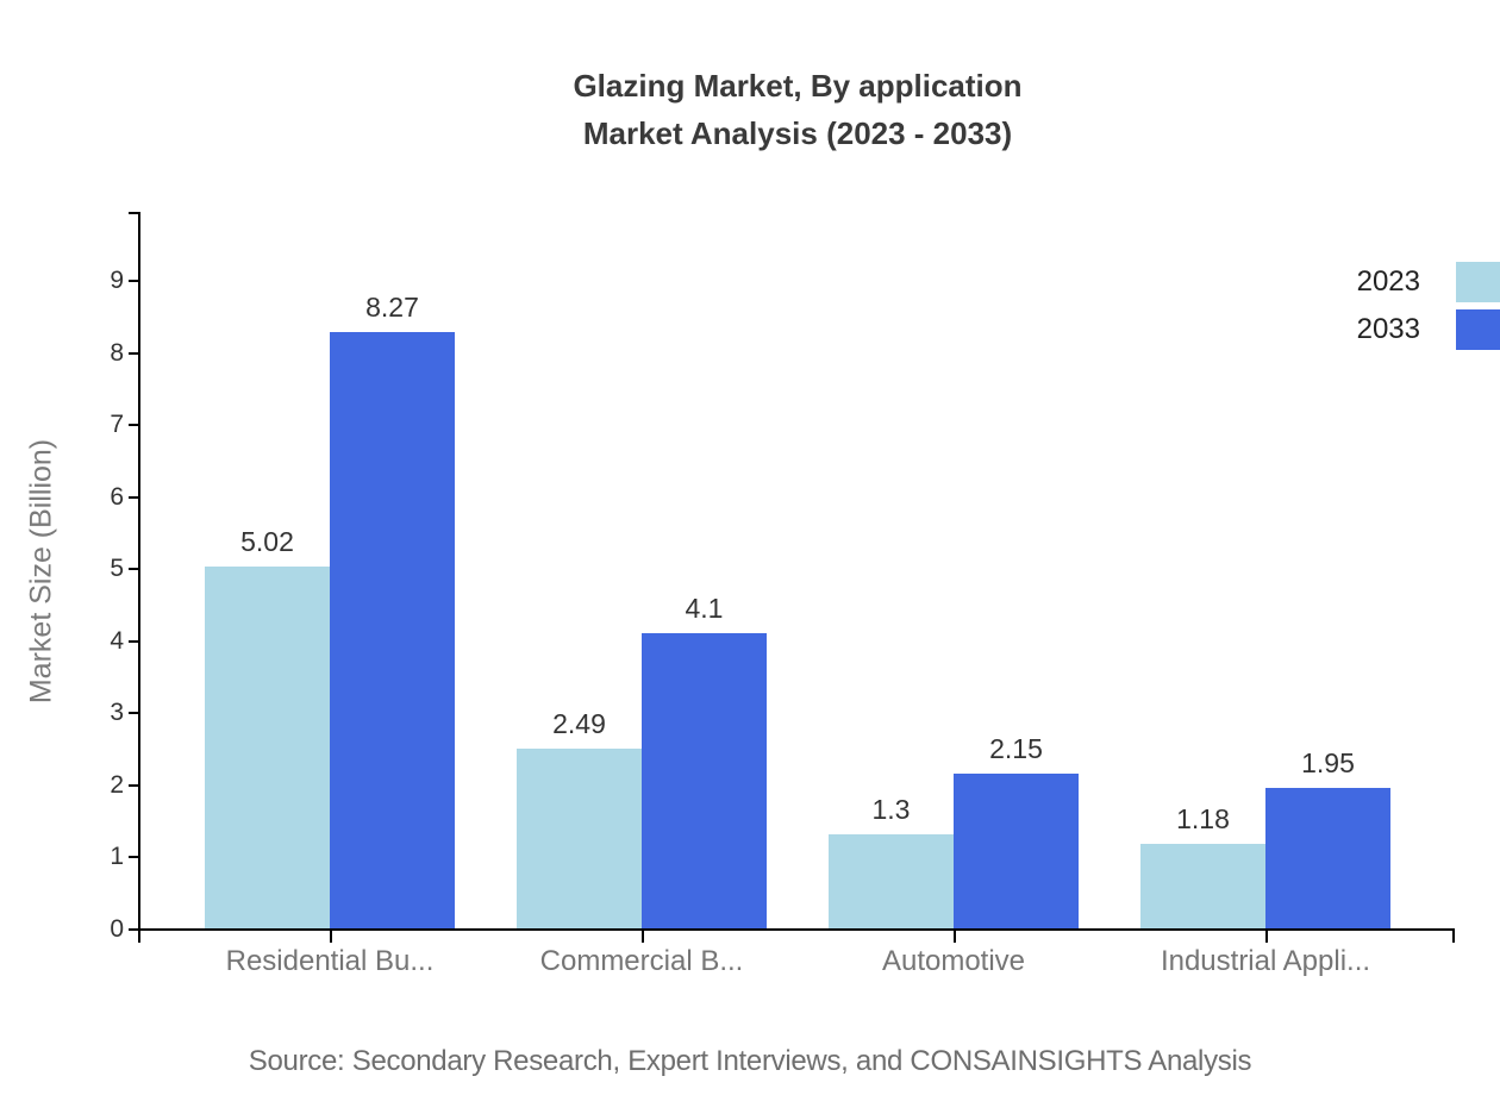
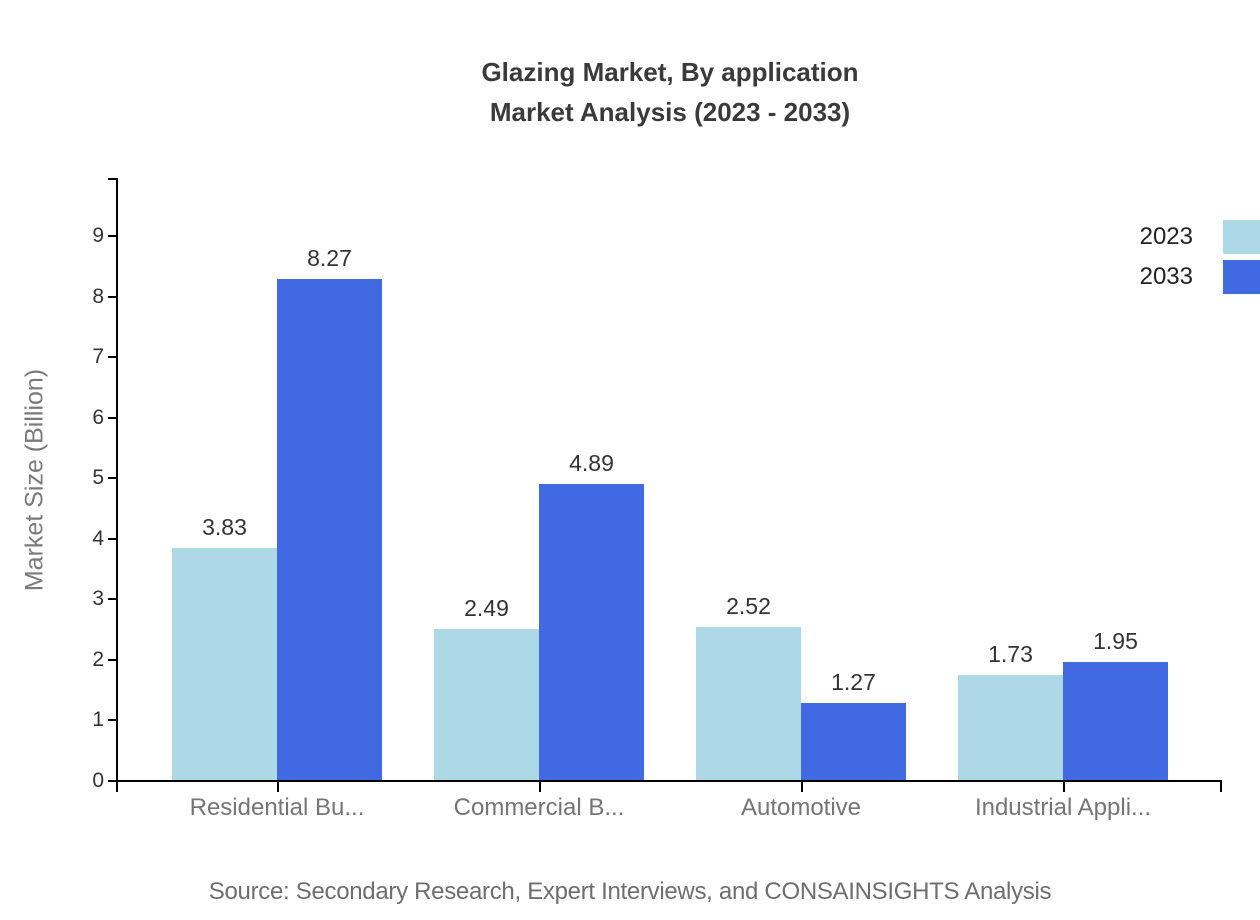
2023/Residential Bu...: 5.02 -> 3.83
2033/Commercial B...: 4.1 -> 4.89
2023/Automotive: 1.3 -> 2.52
2033/Automotive: 2.15 -> 1.27
2023/Industrial Appli...: 1.18 -> 1.73
